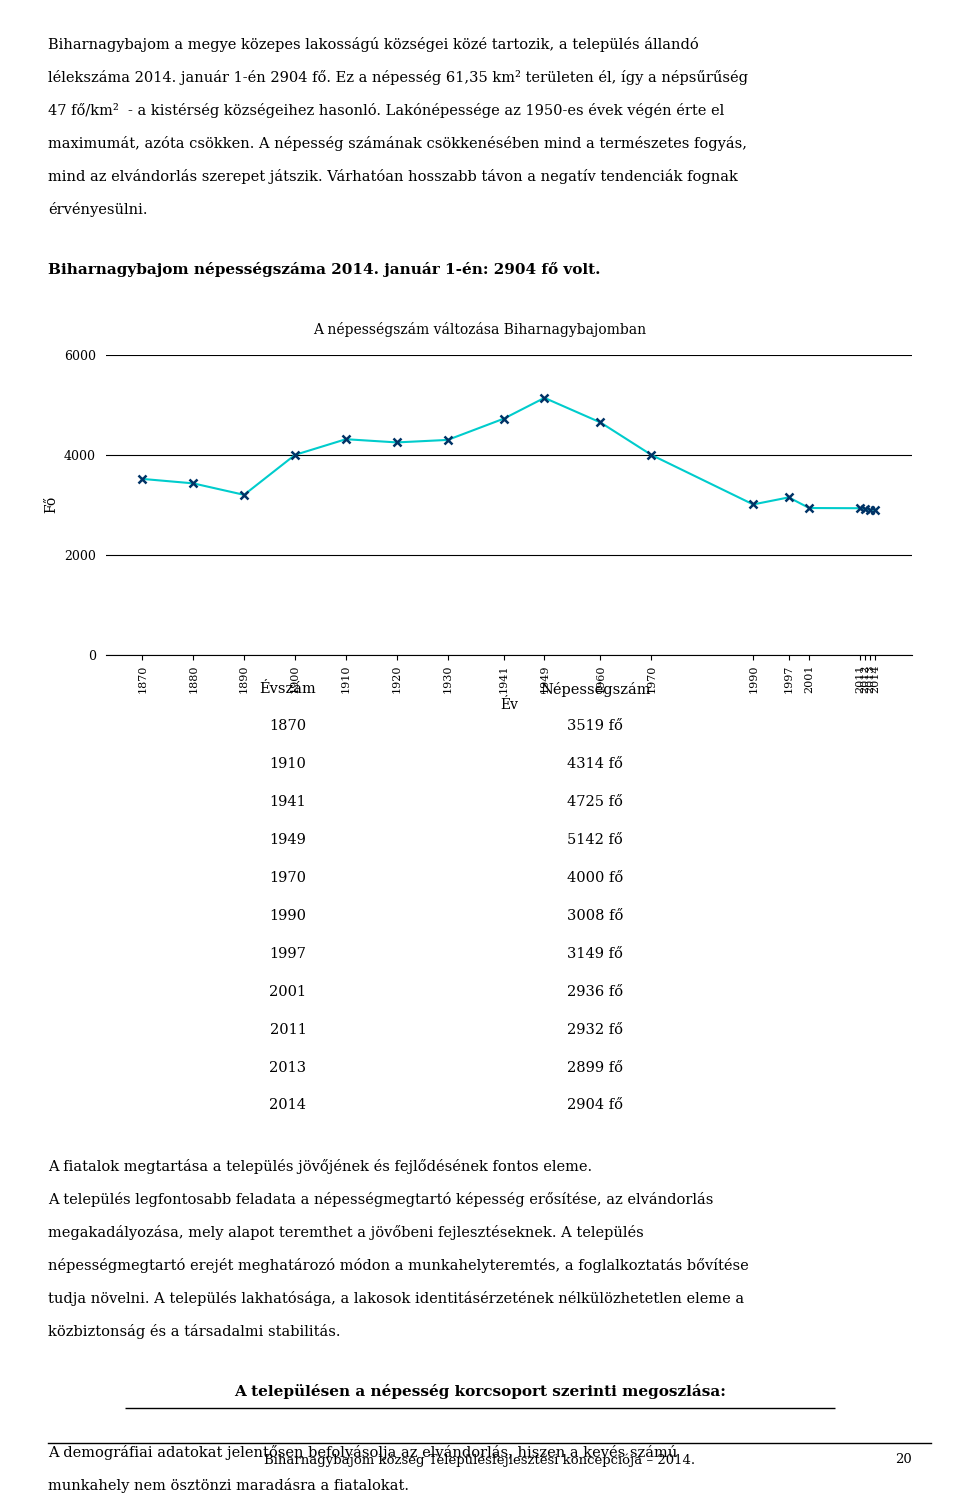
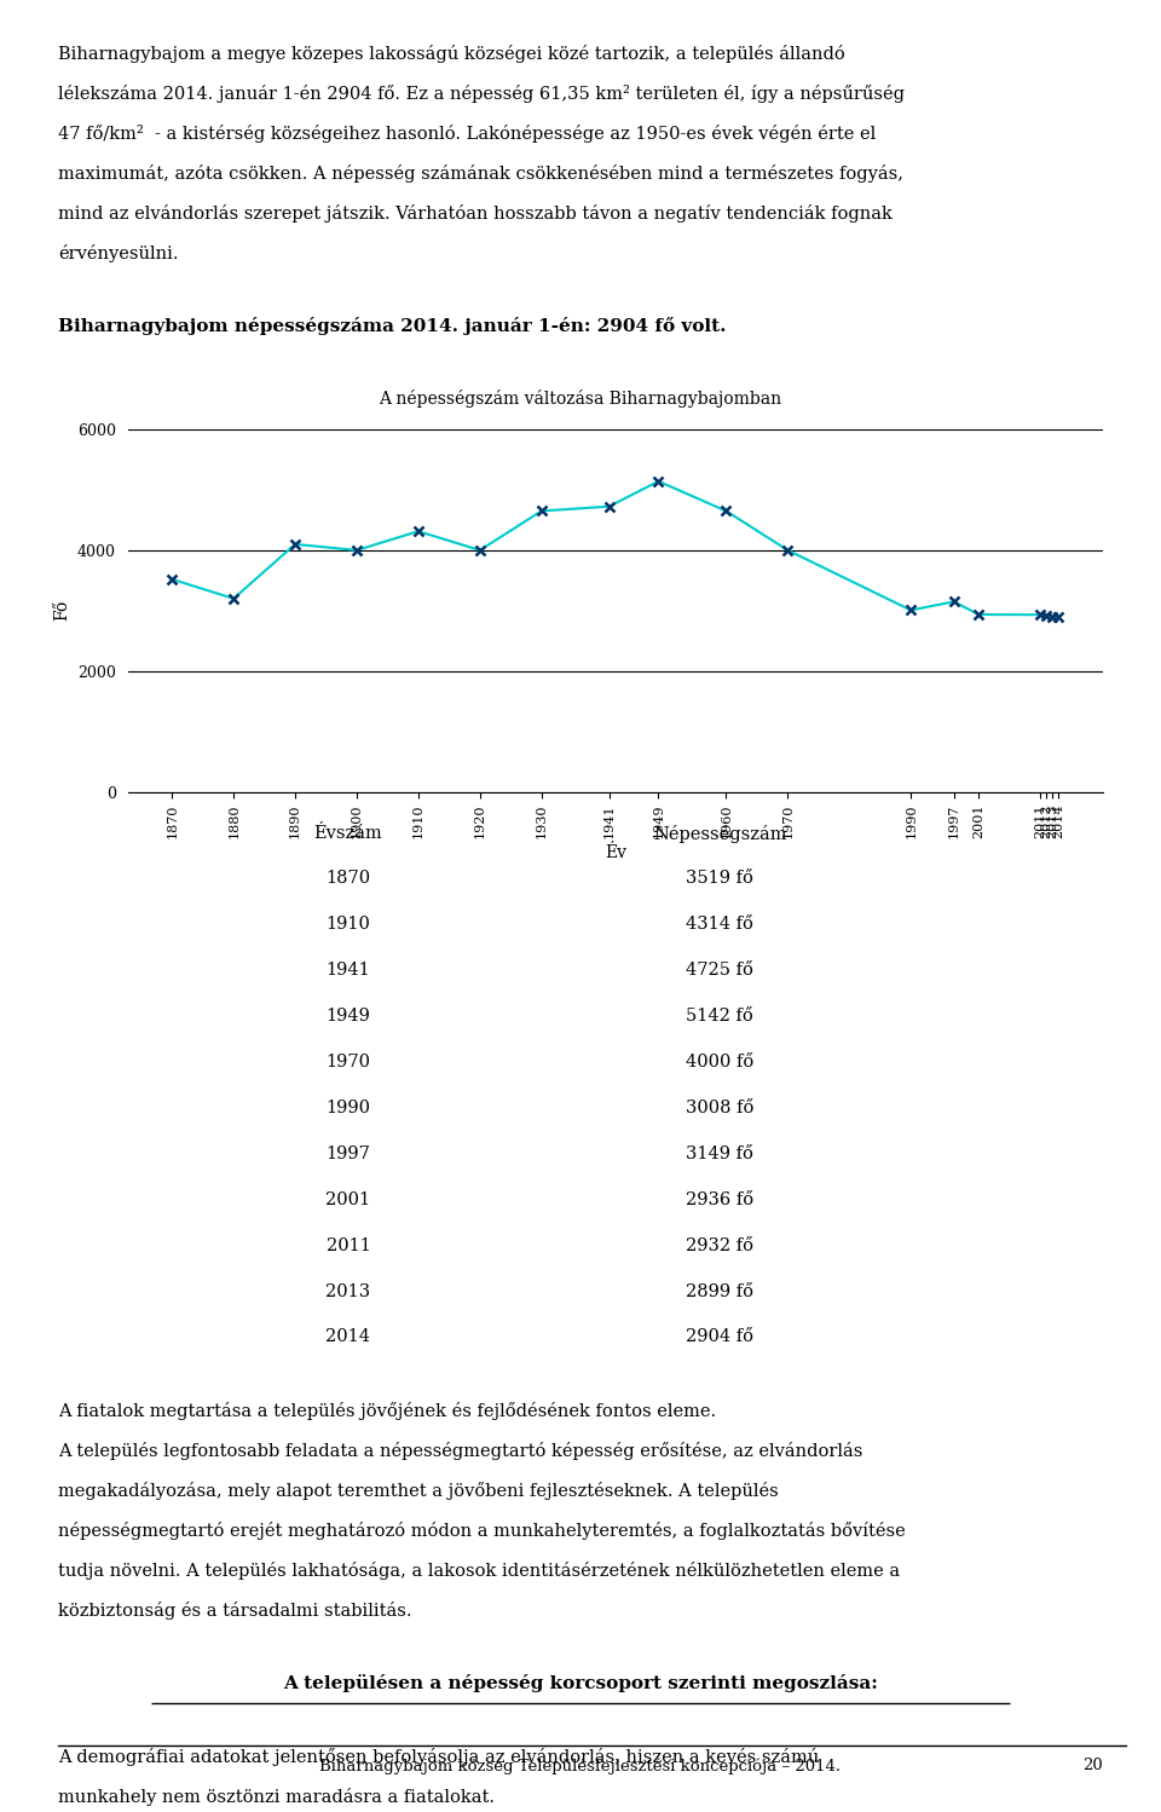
1880: 3430 -> 3200
1890: 3200 -> 4100
1920: 4250 -> 4000
1930: 4300 -> 4650
